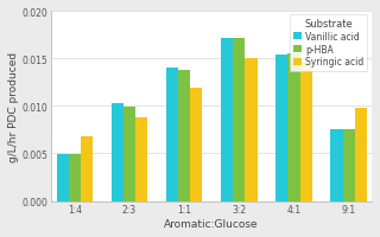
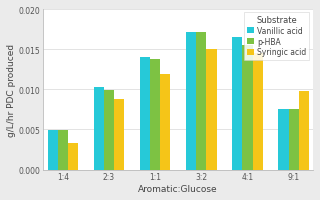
Syringic acid/1:4: 0.0068 -> 0.0033
Vanillic acid/4:1: 0.0154 -> 0.0165
